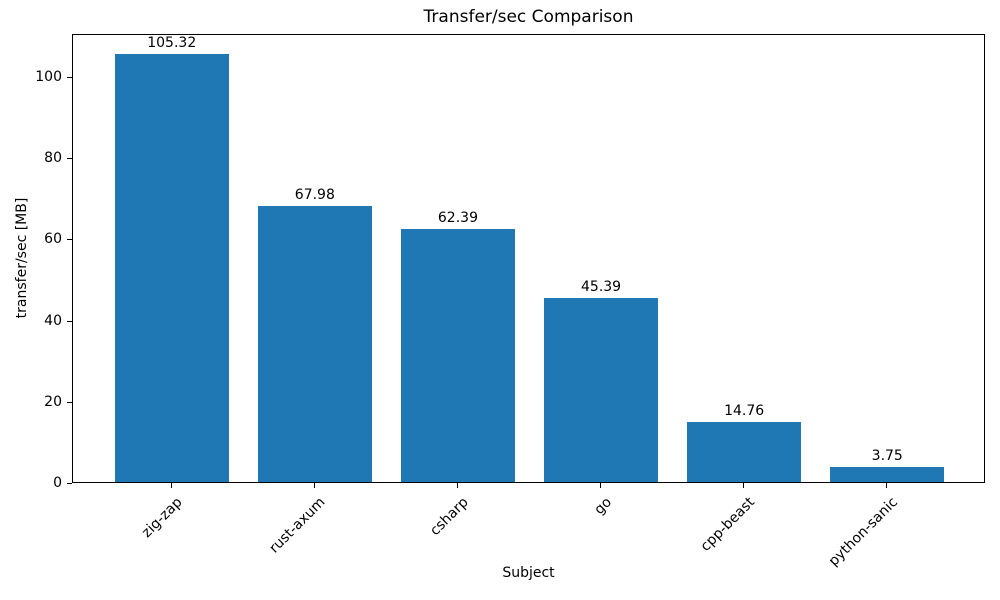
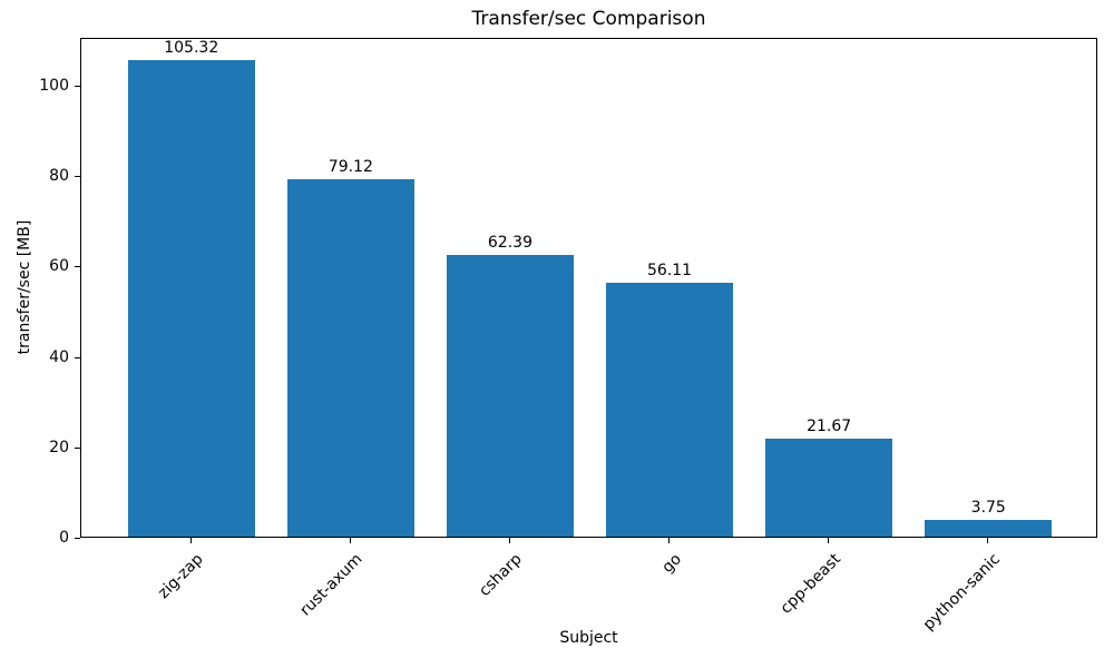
rust-axum: 67.98 -> 79.12
go: 45.39 -> 56.11
cpp-beast: 14.76 -> 21.67
